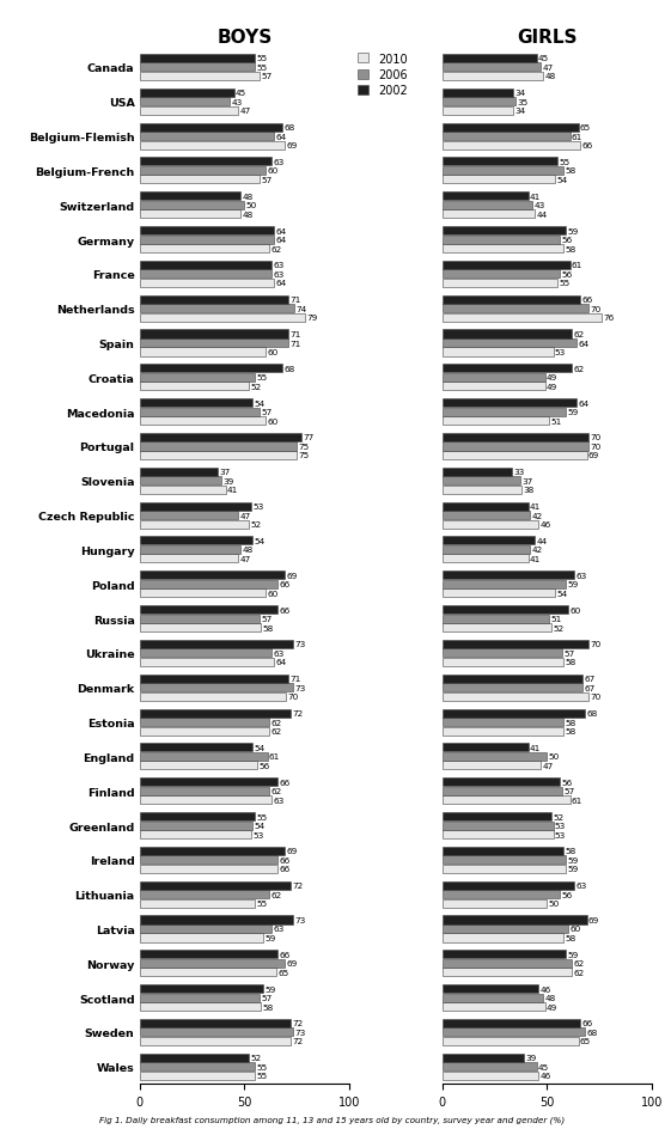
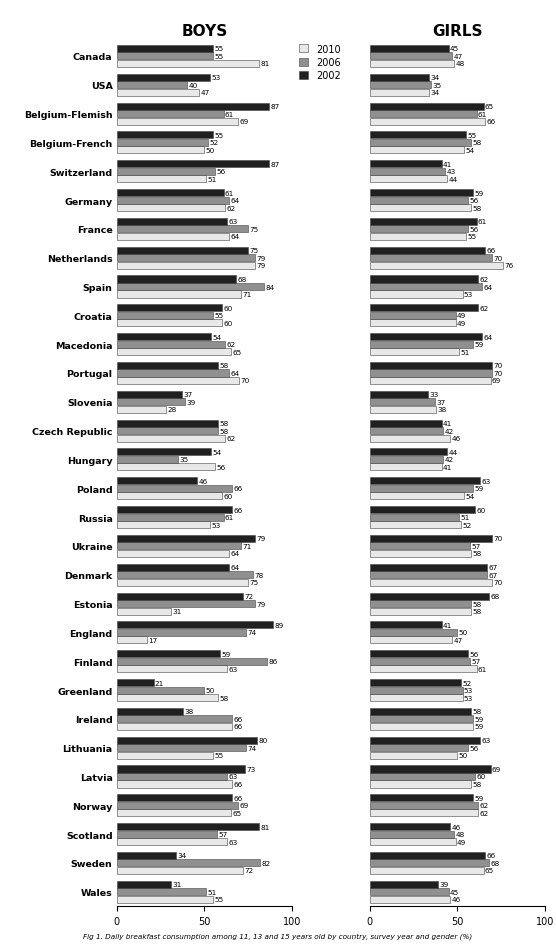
BOYS/2010/Canada: 57 -> 81
BOYS/2002/USA: 45 -> 53
BOYS/2006/USA: 43 -> 40
BOYS/2002/Belgium-Flemish: 68 -> 87
BOYS/2006/Belgium-Flemish: 64 -> 61
BOYS/2002/Belgium-French: 63 -> 55
BOYS/2006/Belgium-French: 60 -> 52
BOYS/2010/Belgium-French: 57 -> 50
BOYS/2002/Switzerland: 48 -> 87
BOYS/2006/Switzerland: 50 -> 56
BOYS/2010/Switzerland: 48 -> 51
BOYS/2002/Germany: 64 -> 61
BOYS/2006/France: 63 -> 75
BOYS/2002/Netherlands: 71 -> 75
BOYS/2006/Netherlands: 74 -> 79
BOYS/2002/Spain: 71 -> 68
BOYS/2006/Spain: 71 -> 84
BOYS/2010/Spain: 60 -> 71
BOYS/2002/Croatia: 68 -> 60
BOYS/2010/Croatia: 52 -> 60
BOYS/2006/Macedonia: 57 -> 62
BOYS/2010/Macedonia: 60 -> 65
BOYS/2002/Portugal: 77 -> 58
BOYS/2006/Portugal: 75 -> 64
BOYS/2010/Portugal: 75 -> 70
BOYS/2010/Slovenia: 41 -> 28
BOYS/2002/Czech Republic: 53 -> 58
BOYS/2006/Czech Republic: 47 -> 58
BOYS/2010/Czech Republic: 52 -> 62
BOYS/2006/Hungary: 48 -> 35
BOYS/2010/Hungary: 47 -> 56
BOYS/2002/Poland: 69 -> 46
BOYS/2006/Russia: 57 -> 61
BOYS/2010/Russia: 58 -> 53
BOYS/2002/Ukraine: 73 -> 79
BOYS/2006/Ukraine: 63 -> 71
BOYS/2002/Denmark: 71 -> 64
BOYS/2006/Denmark: 73 -> 78
BOYS/2010/Denmark: 70 -> 75
BOYS/2006/Estonia: 62 -> 79
BOYS/2010/Estonia: 62 -> 31
BOYS/2002/England: 54 -> 89
BOYS/2006/England: 61 -> 74
BOYS/2010/England: 56 -> 17
BOYS/2002/Finland: 66 -> 59
BOYS/2006/Finland: 62 -> 86
BOYS/2002/Greenland: 55 -> 21
BOYS/2006/Greenland: 54 -> 50
BOYS/2010/Greenland: 53 -> 58
BOYS/2002/Ireland: 69 -> 38
BOYS/2002/Lithuania: 72 -> 80
BOYS/2006/Lithuania: 62 -> 74
BOYS/2010/Latvia: 59 -> 66
BOYS/2002/Scotland: 59 -> 81
BOYS/2010/Scotland: 58 -> 63
BOYS/2002/Sweden: 72 -> 34
BOYS/2006/Sweden: 73 -> 82
BOYS/2002/Wales: 52 -> 31
BOYS/2006/Wales: 55 -> 51
